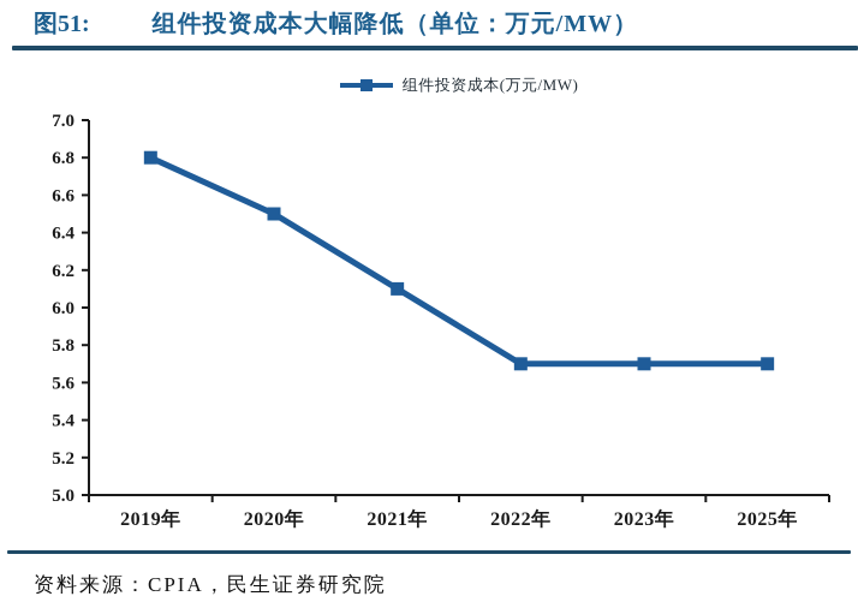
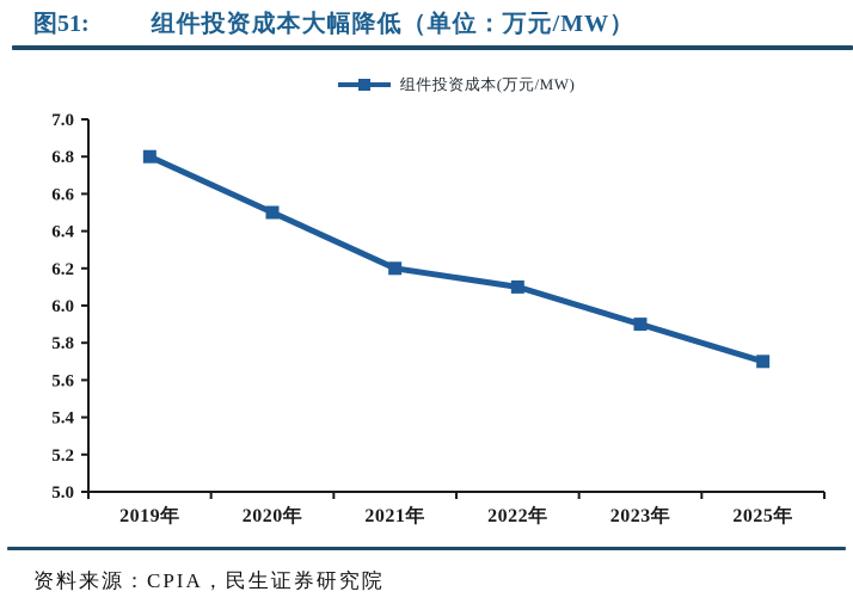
2021年: 6.1 -> 6.2
2022年: 5.7 -> 6.1
2023年: 5.7 -> 5.9
